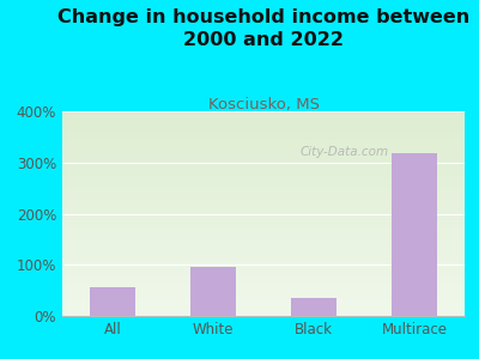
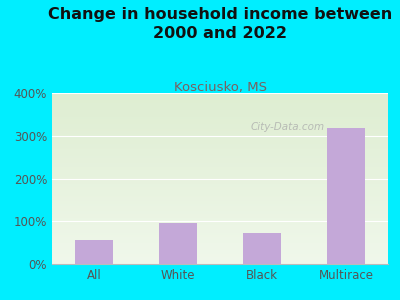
Black: 35% -> 72%
